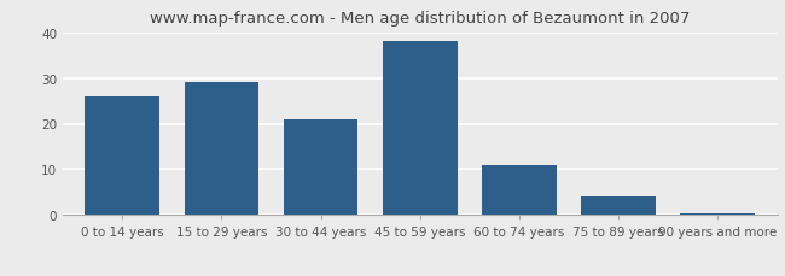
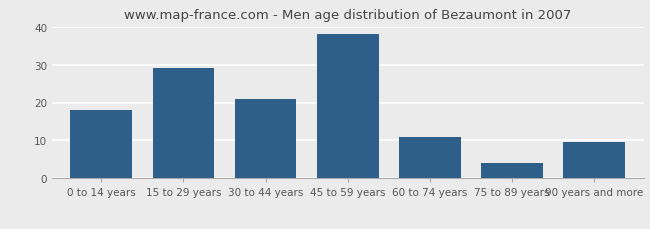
0 to 14 years: 26.0 -> 18.0
90 years and more: 0.5 -> 9.5
